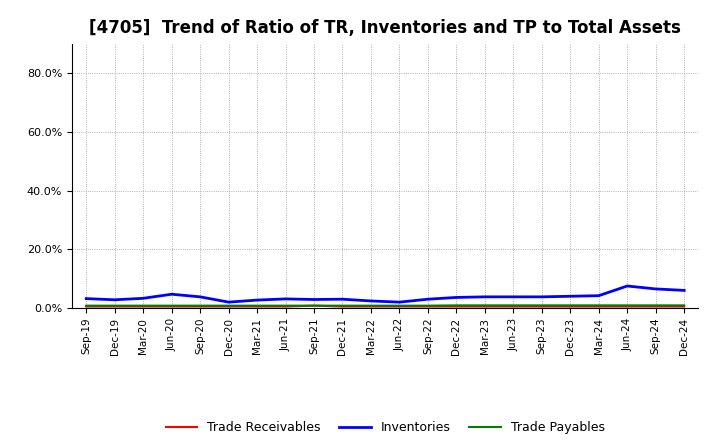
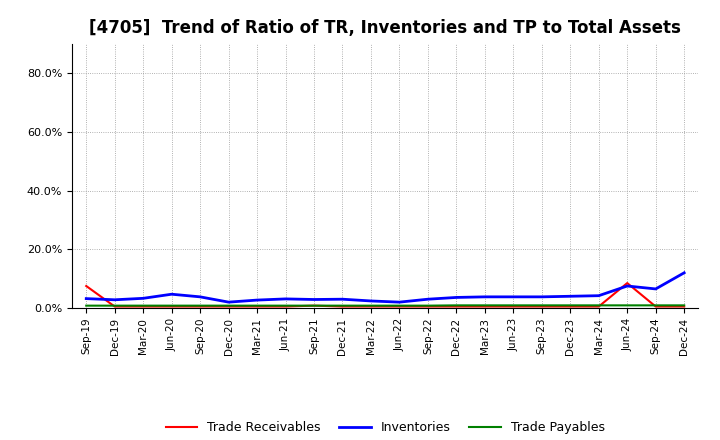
Trade Receivables/Sep-19: 0.5% -> 7.5%
Trade Receivables/Jun-24: 0.5% -> 8.5%
Inventories/Dec-24: 6.0% -> 12.0%
